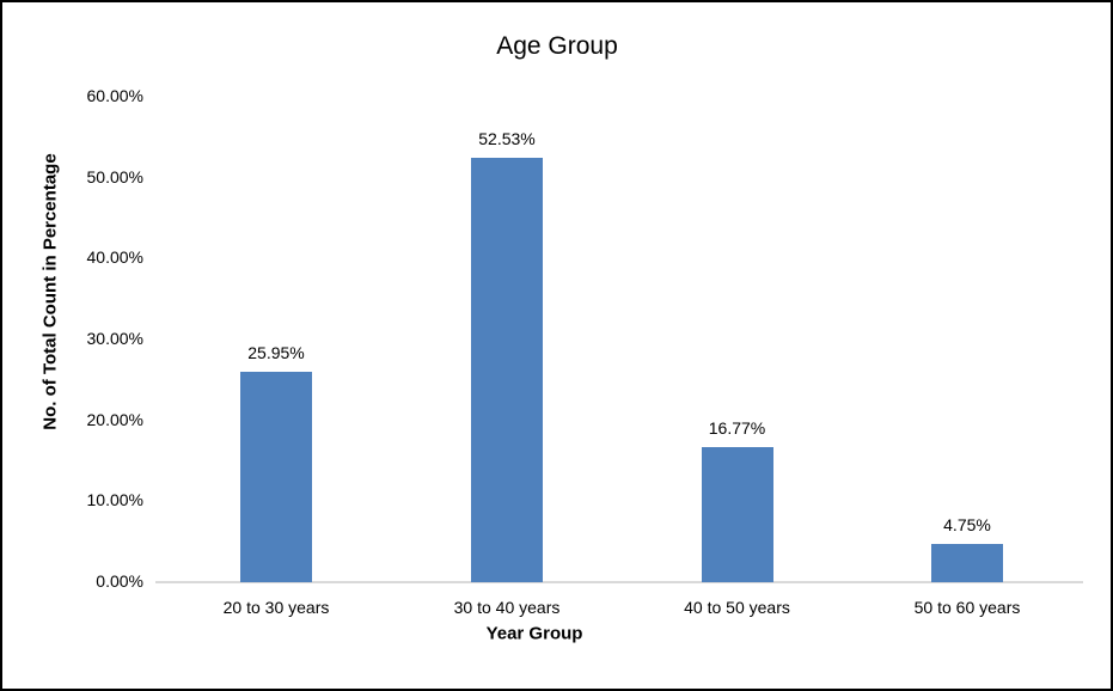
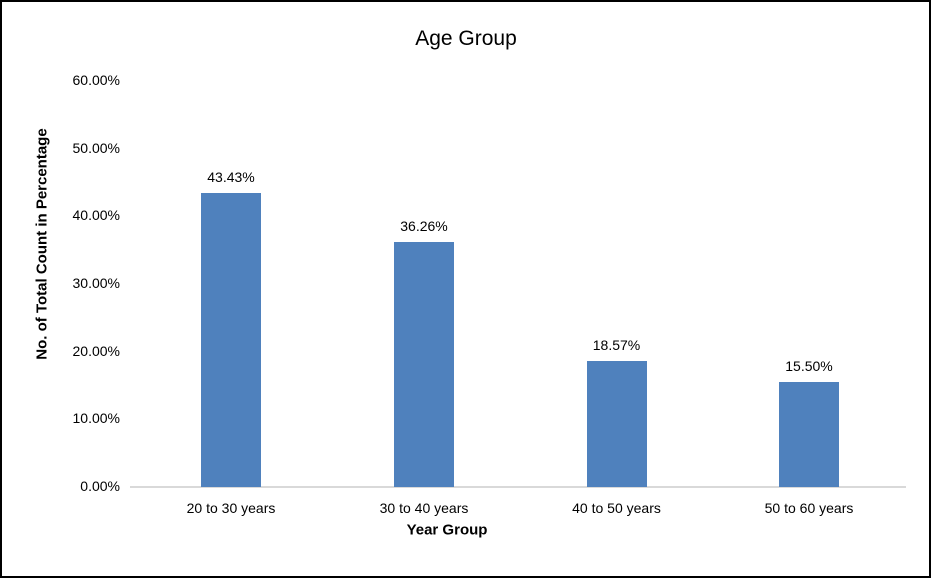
20 to 30 years: 25.95% -> 43.43%
30 to 40 years: 52.53% -> 36.26%
40 to 50 years: 16.77% -> 18.57%
50 to 60 years: 4.75% -> 15.50%
